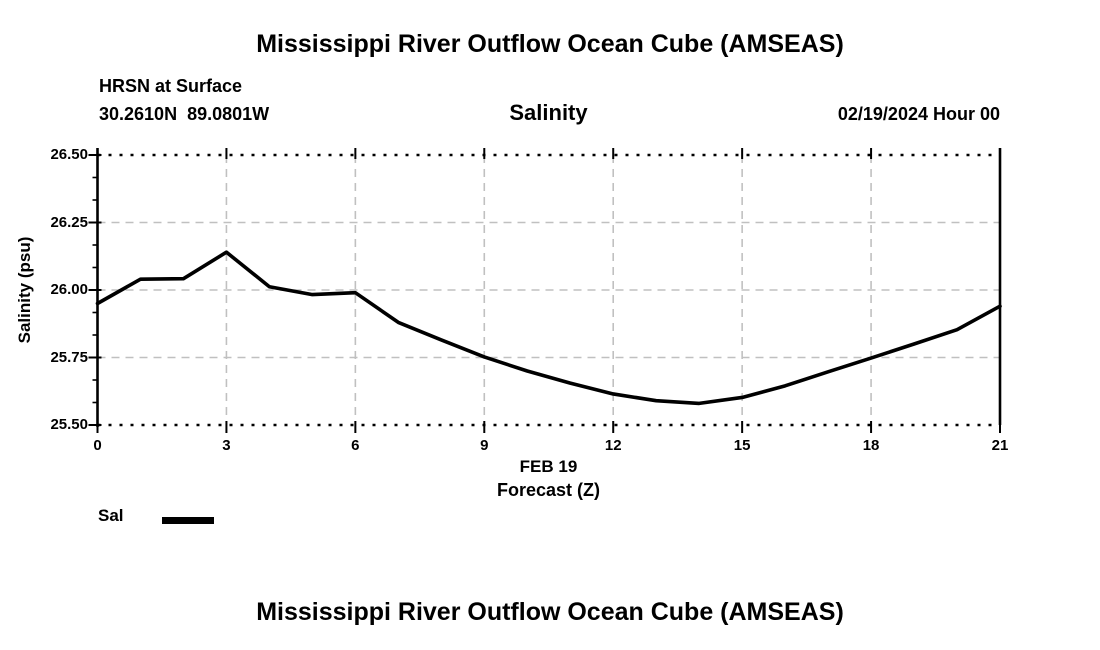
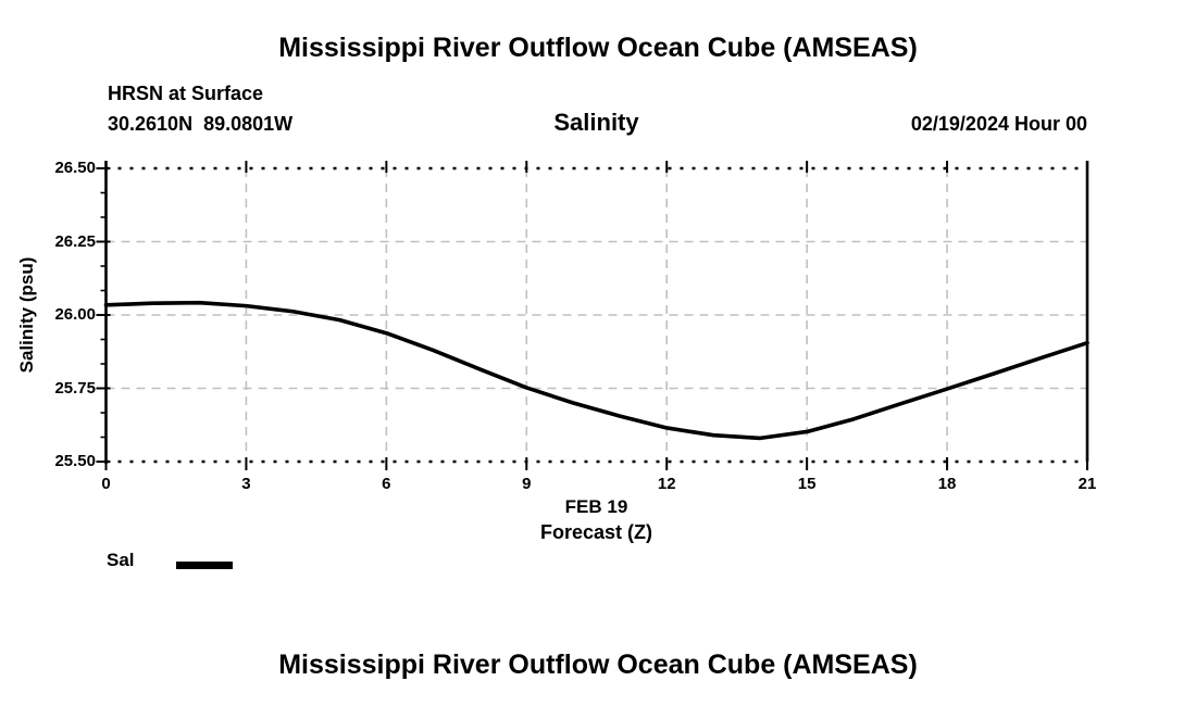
0: 25.95 -> 26.03
3: 26.14 -> 26.03
6: 25.99 -> 25.94
21: 25.94 -> 25.91
